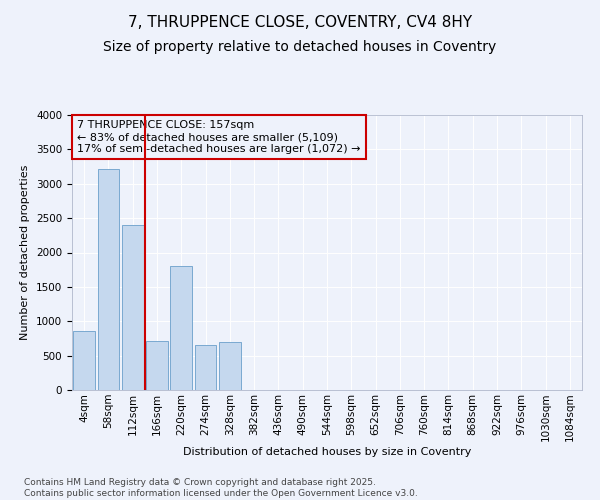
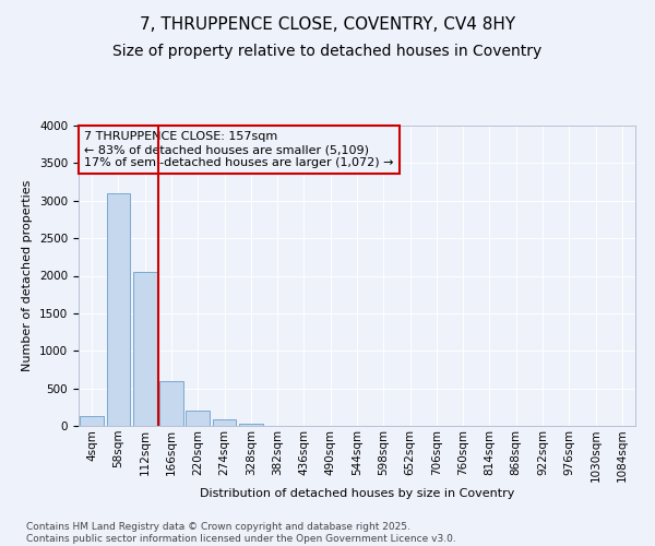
4sqm: 860 -> 130
58sqm: 3220 -> 3100
112sqm: 2400 -> 2050
166sqm: 720 -> 590
220sqm: 1800 -> 200
274sqm: 660 -> 90
328sqm: 700 -> 30
